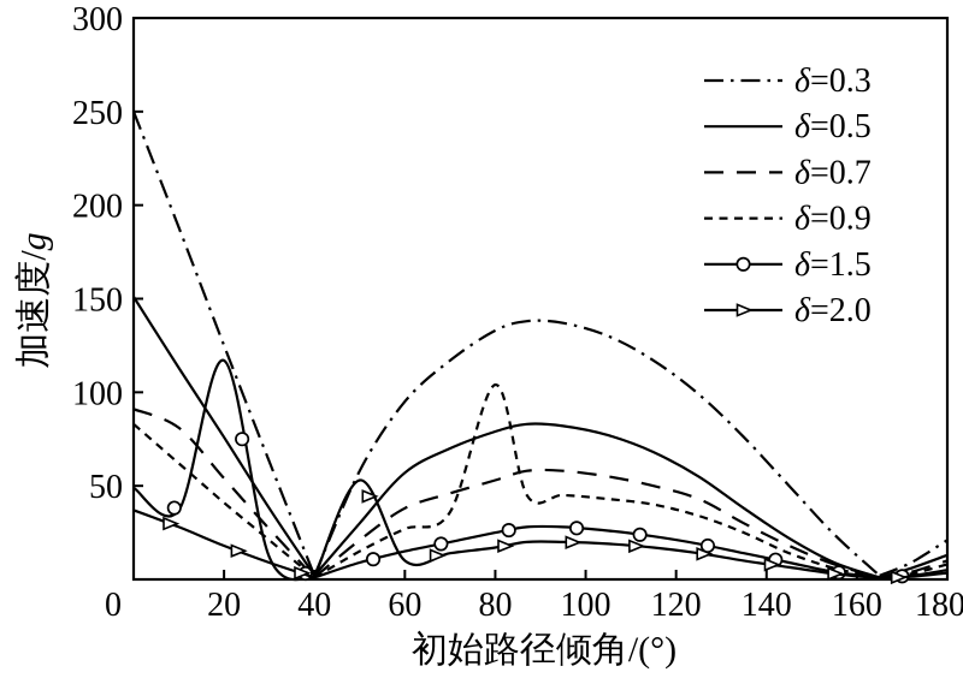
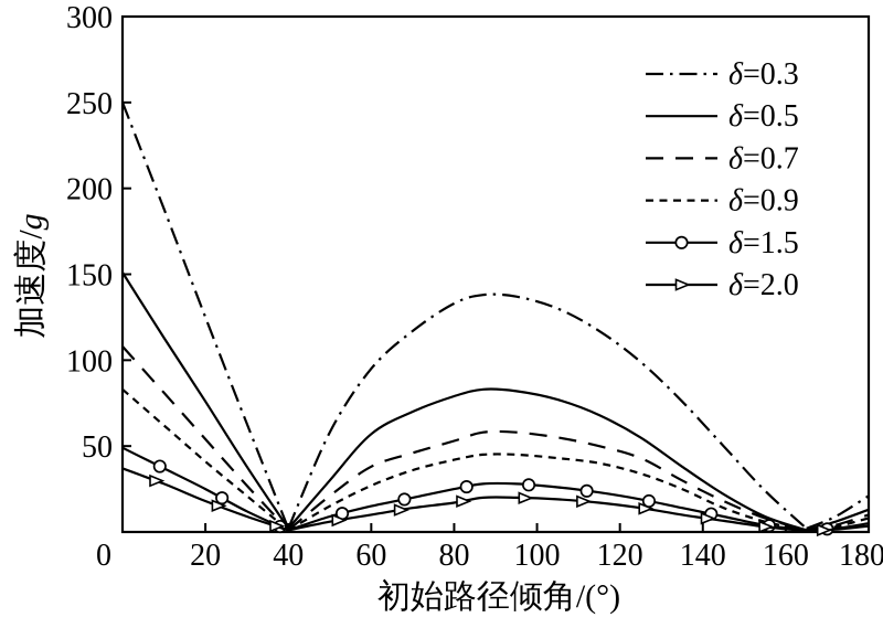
δ=0.7/0: 91 -> 108
δ=1.5/20: 117 -> 25
δ=2.0/50: 53 -> 6
δ=0.9/80: 104 -> 42
